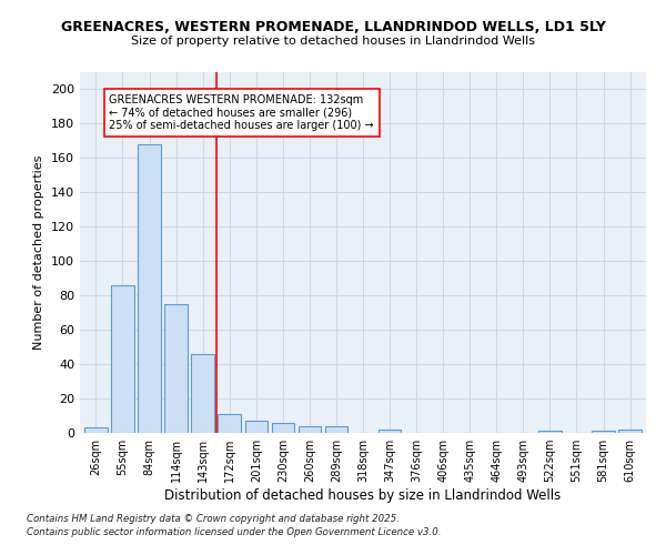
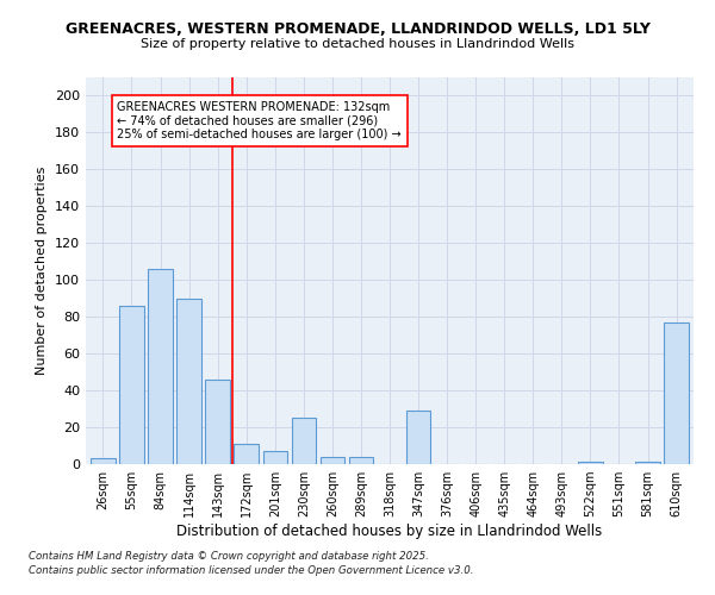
84sqm: 168 -> 106
114sqm: 75 -> 90
230sqm: 6 -> 25
347sqm: 2 -> 29
610sqm: 2 -> 77
